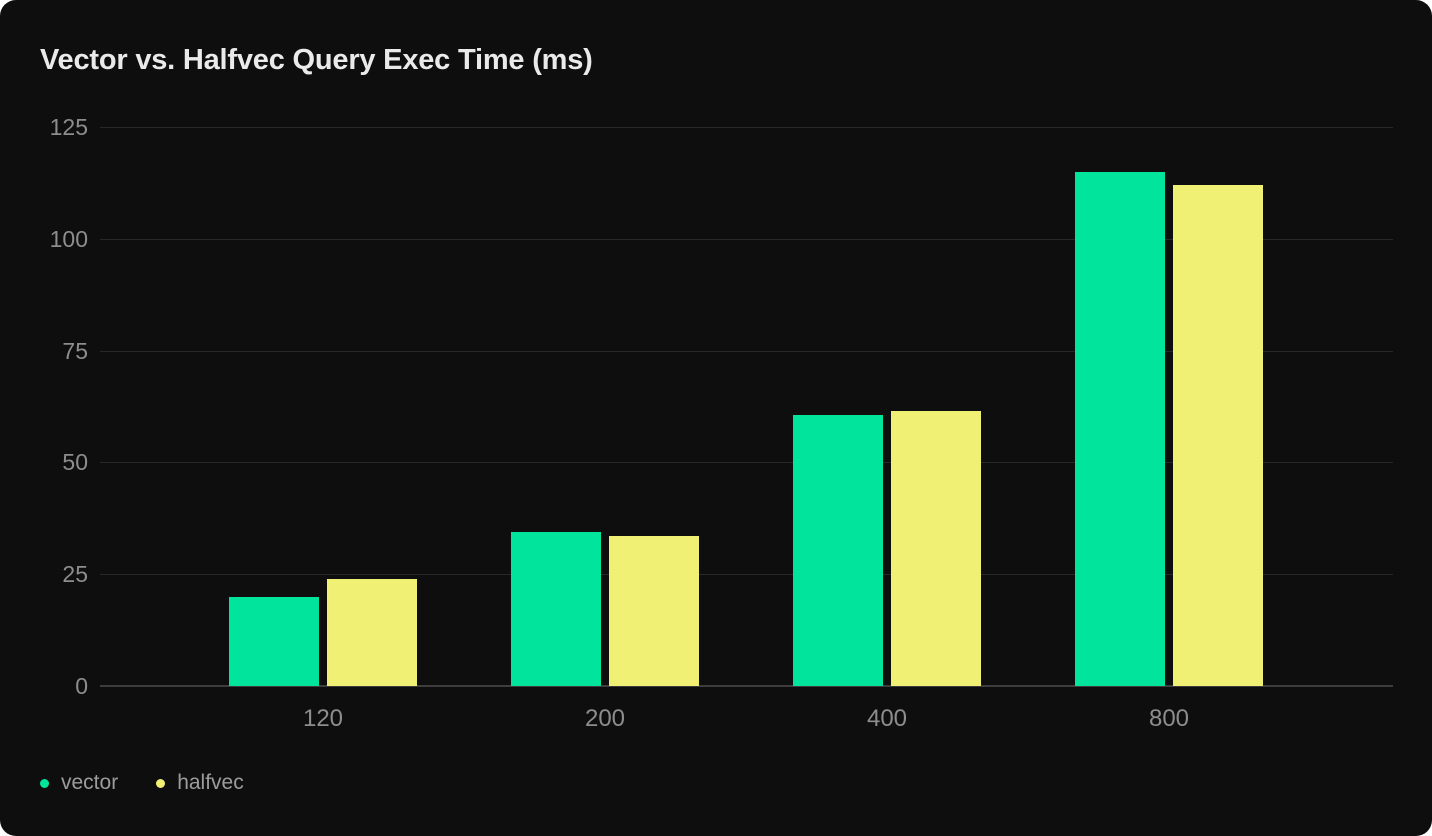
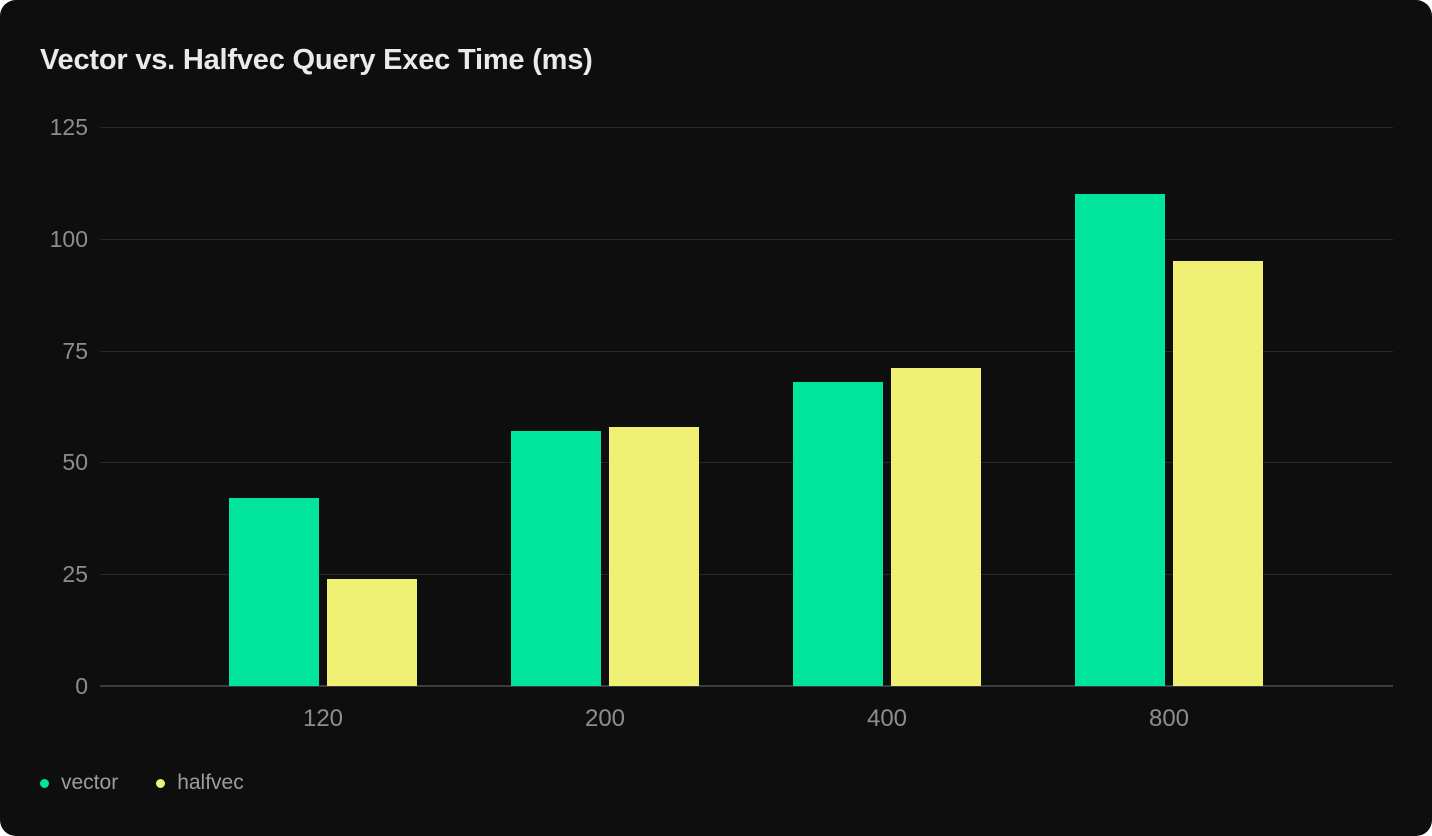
vector/120: 20 -> 42
vector/200: 34 -> 57
halfvec/200: 34 -> 58
vector/400: 60 -> 68
halfvec/400: 62 -> 71
vector/800: 115 -> 110
halfvec/800: 112 -> 95
